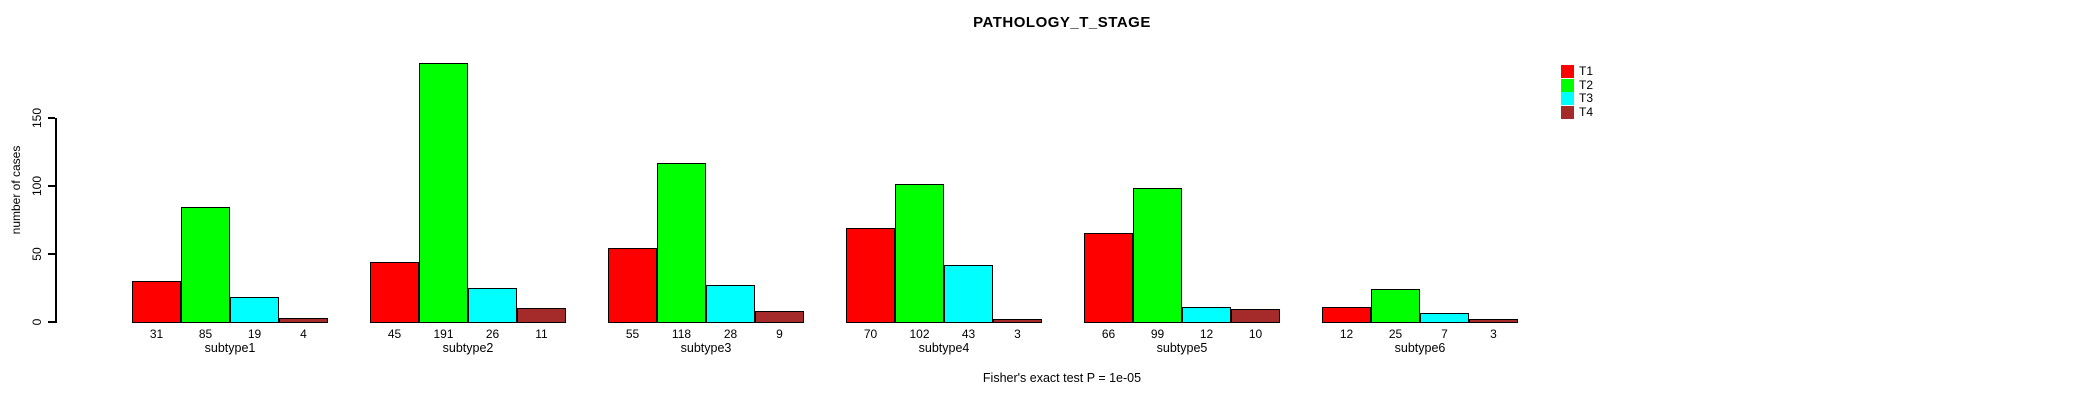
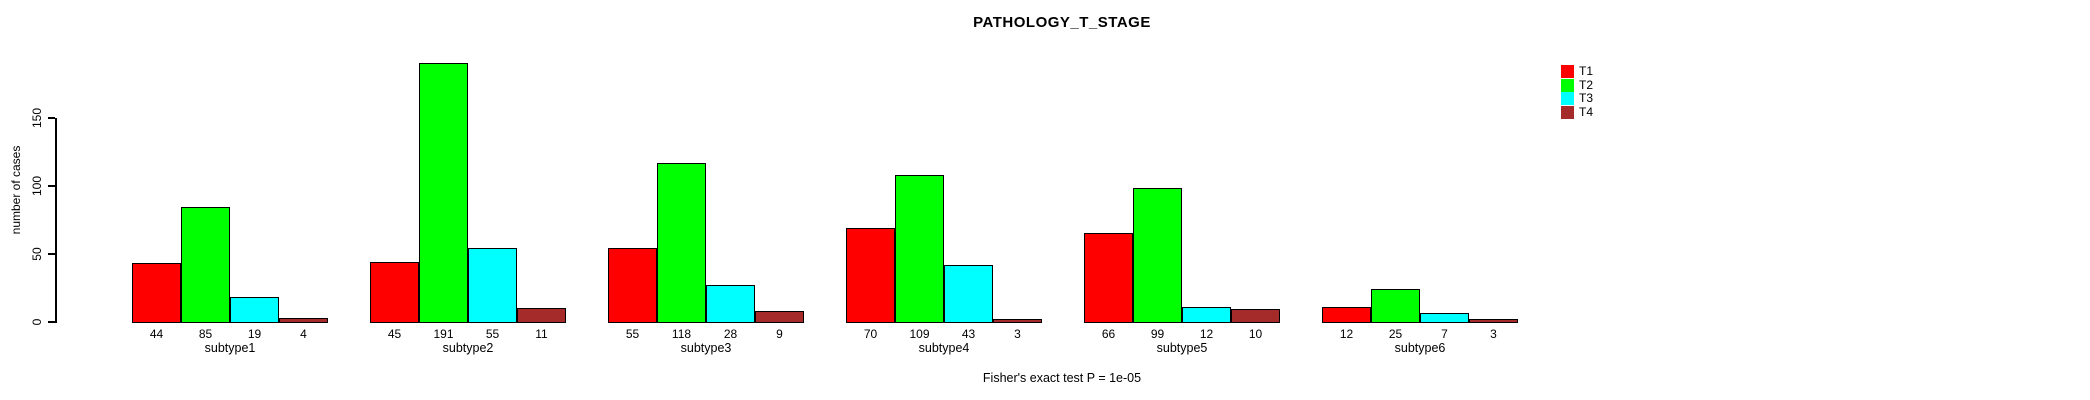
T1/subtype1: 31 -> 44
T3/subtype2: 26 -> 55
T2/subtype4: 102 -> 109
